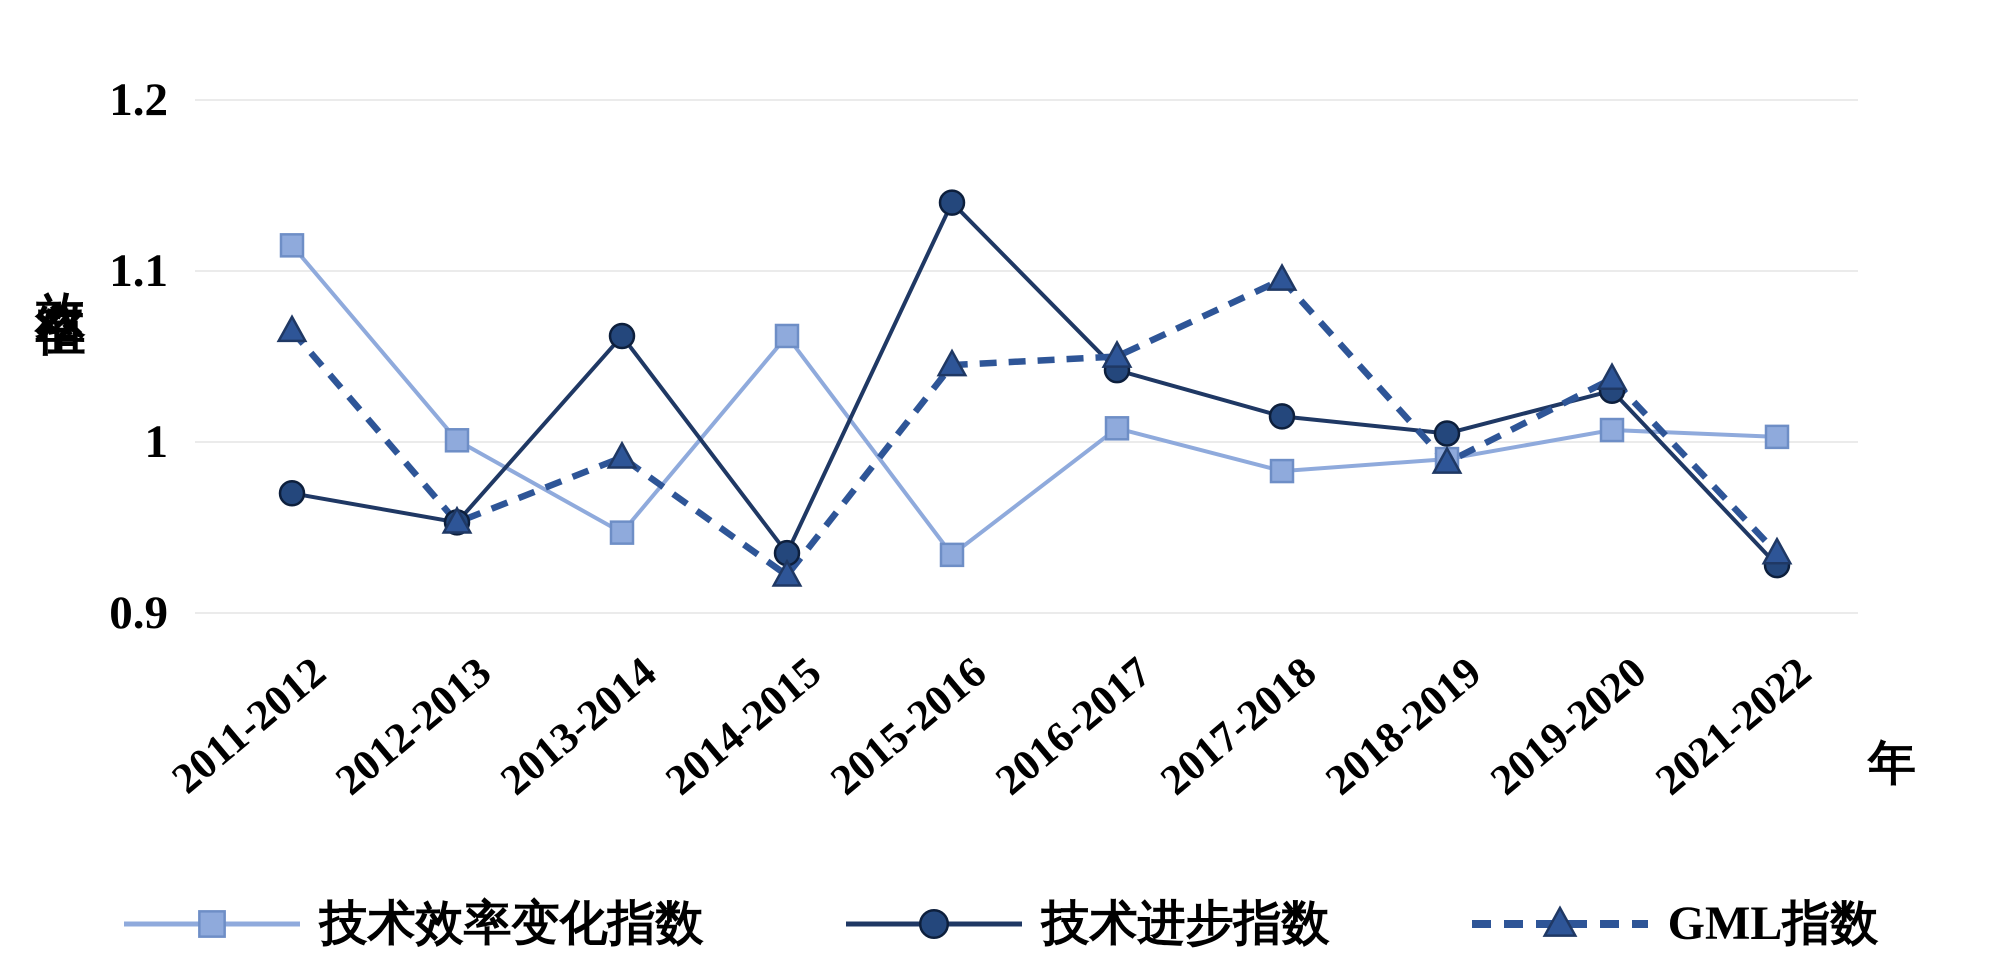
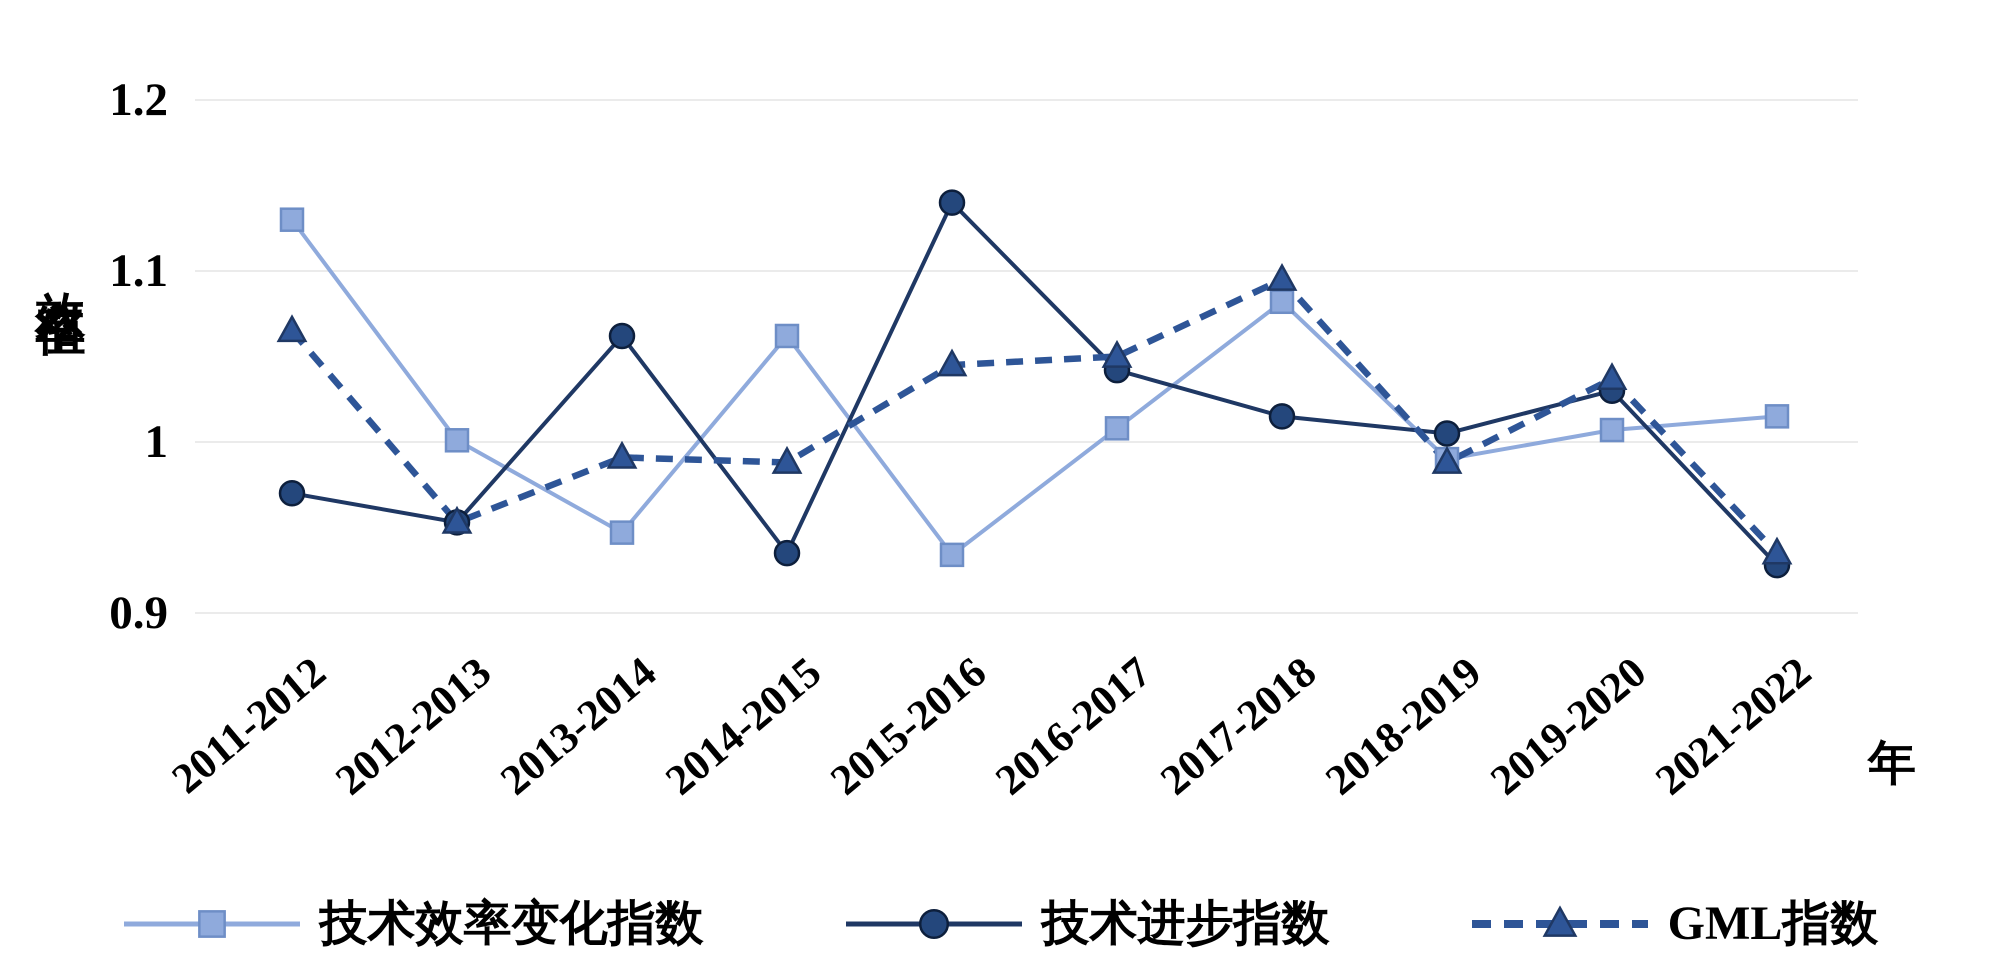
技术效率变化指数/2011-2012: 1.115 -> 1.130
GML指数/2014-2015: 0.922 -> 0.988
技术效率变化指数/2017-2018: 0.983 -> 1.082
技术效率变化指数/2021-2022: 1.003 -> 1.015
